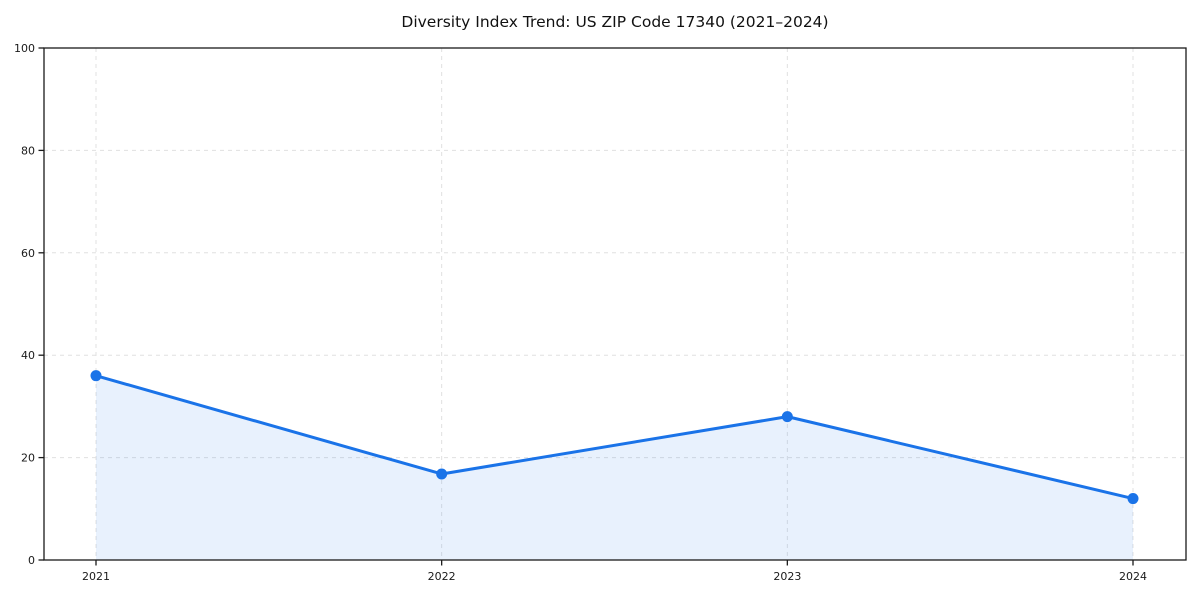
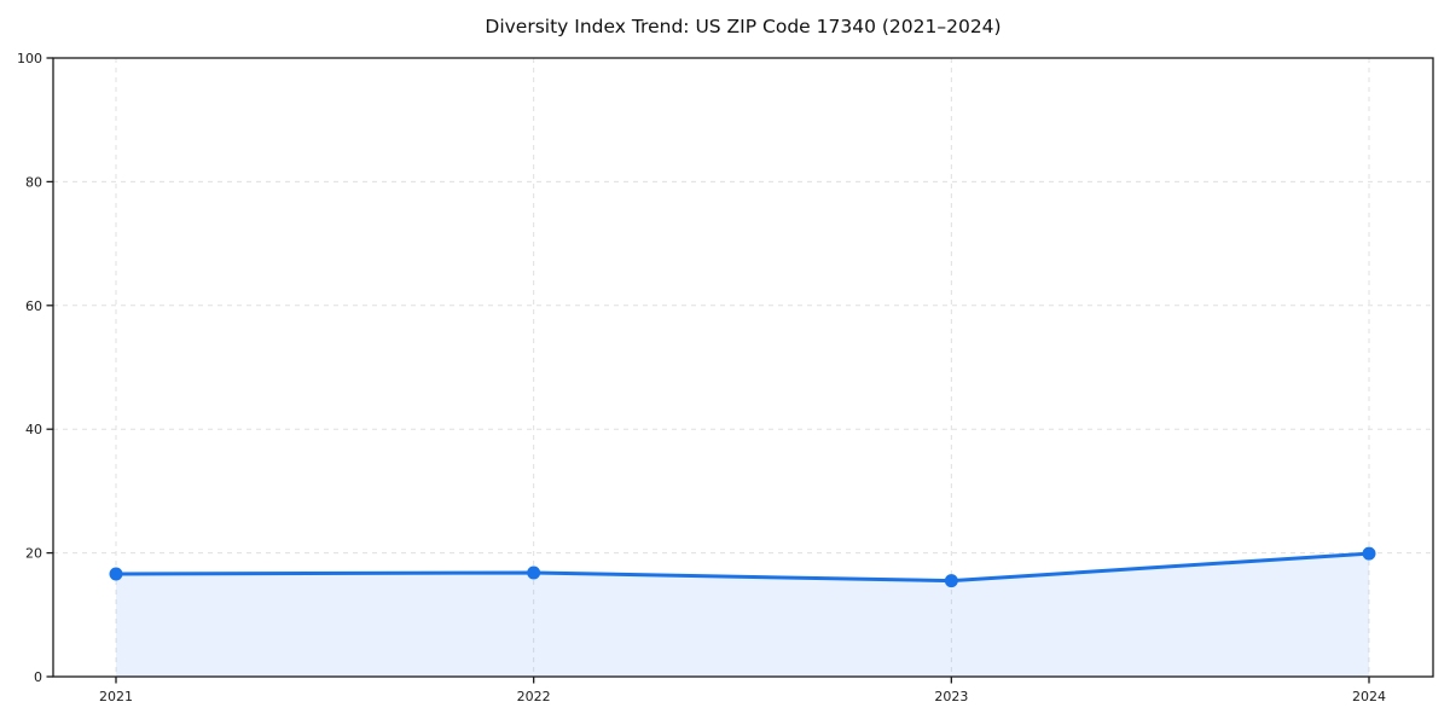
2021: 36 -> 17
2023: 28 -> 16
2024: 12 -> 20
